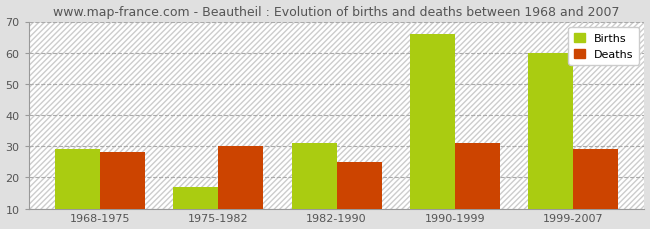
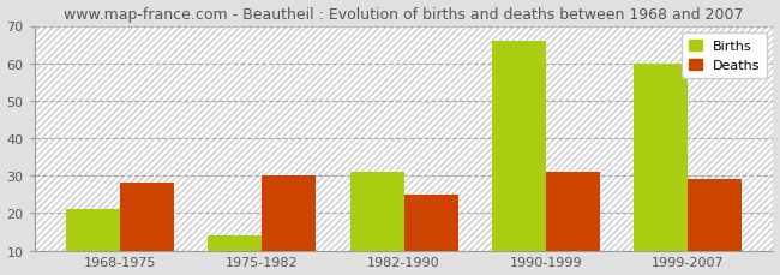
Births/1968-1975: 29 -> 21
Births/1975-1982: 17 -> 14
